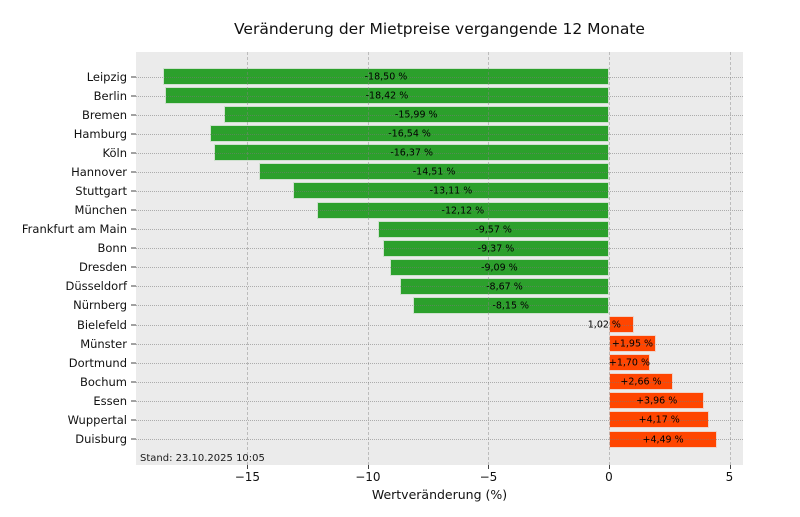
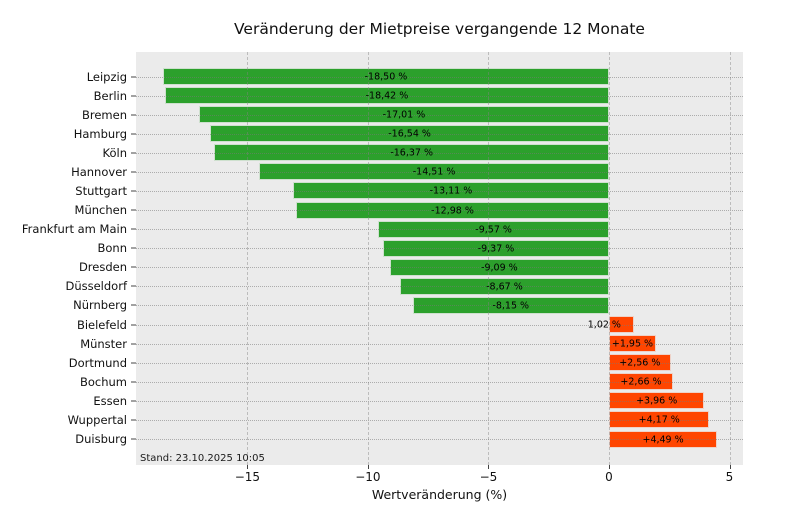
Bremen: -15,99 -> -17,01
München: -12,12 -> -12,98
Dortmund: +1,70 -> +2,56
